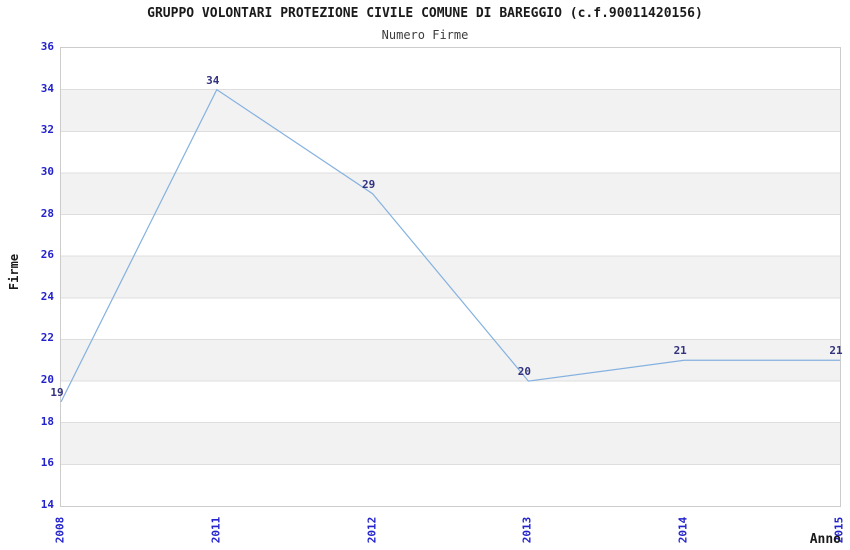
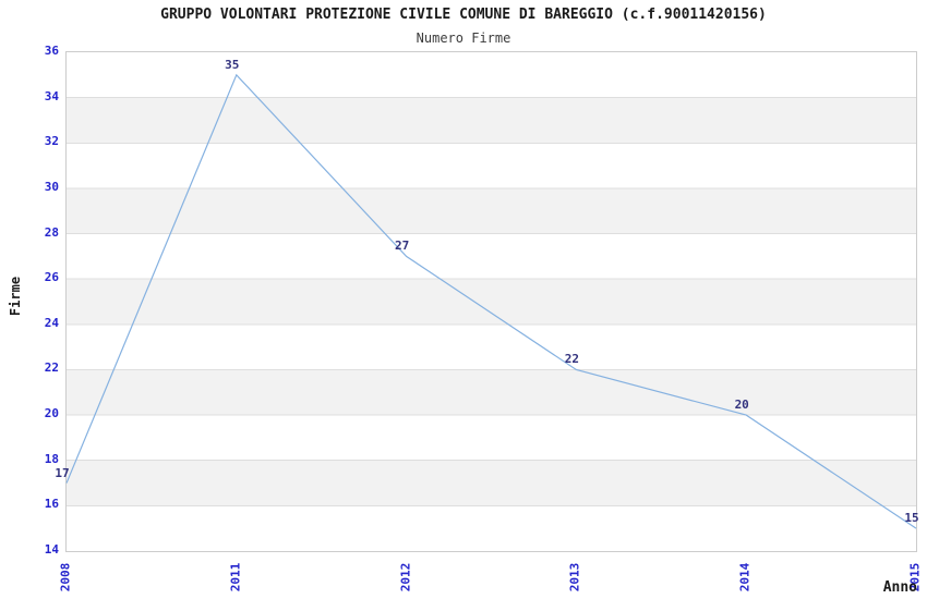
2008: 19 -> 17
2011: 34 -> 35
2012: 29 -> 27
2013: 20 -> 22
2014: 21 -> 20
2015: 21 -> 15
